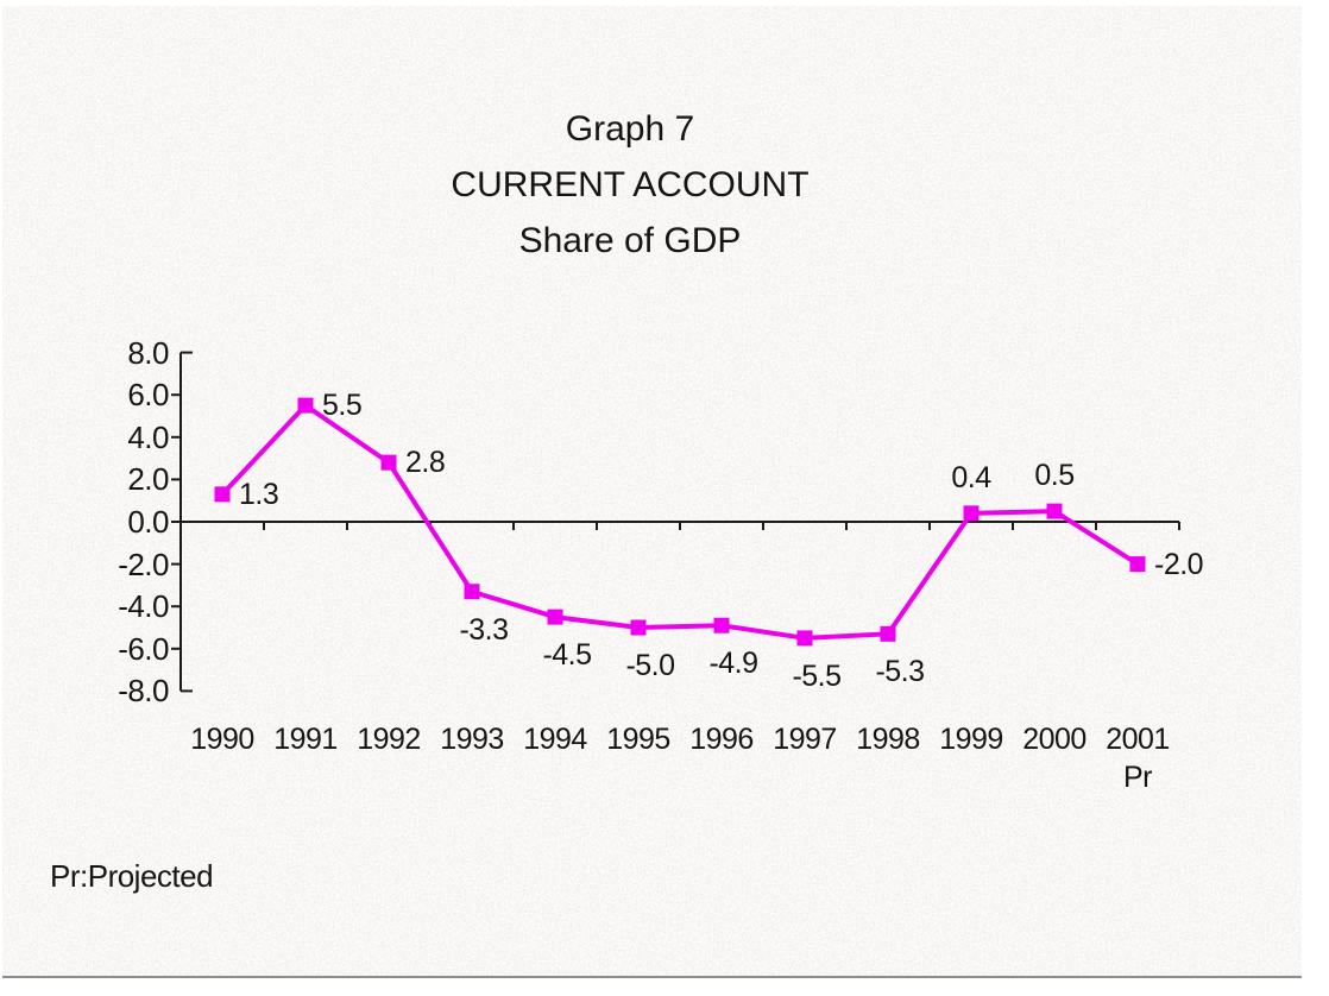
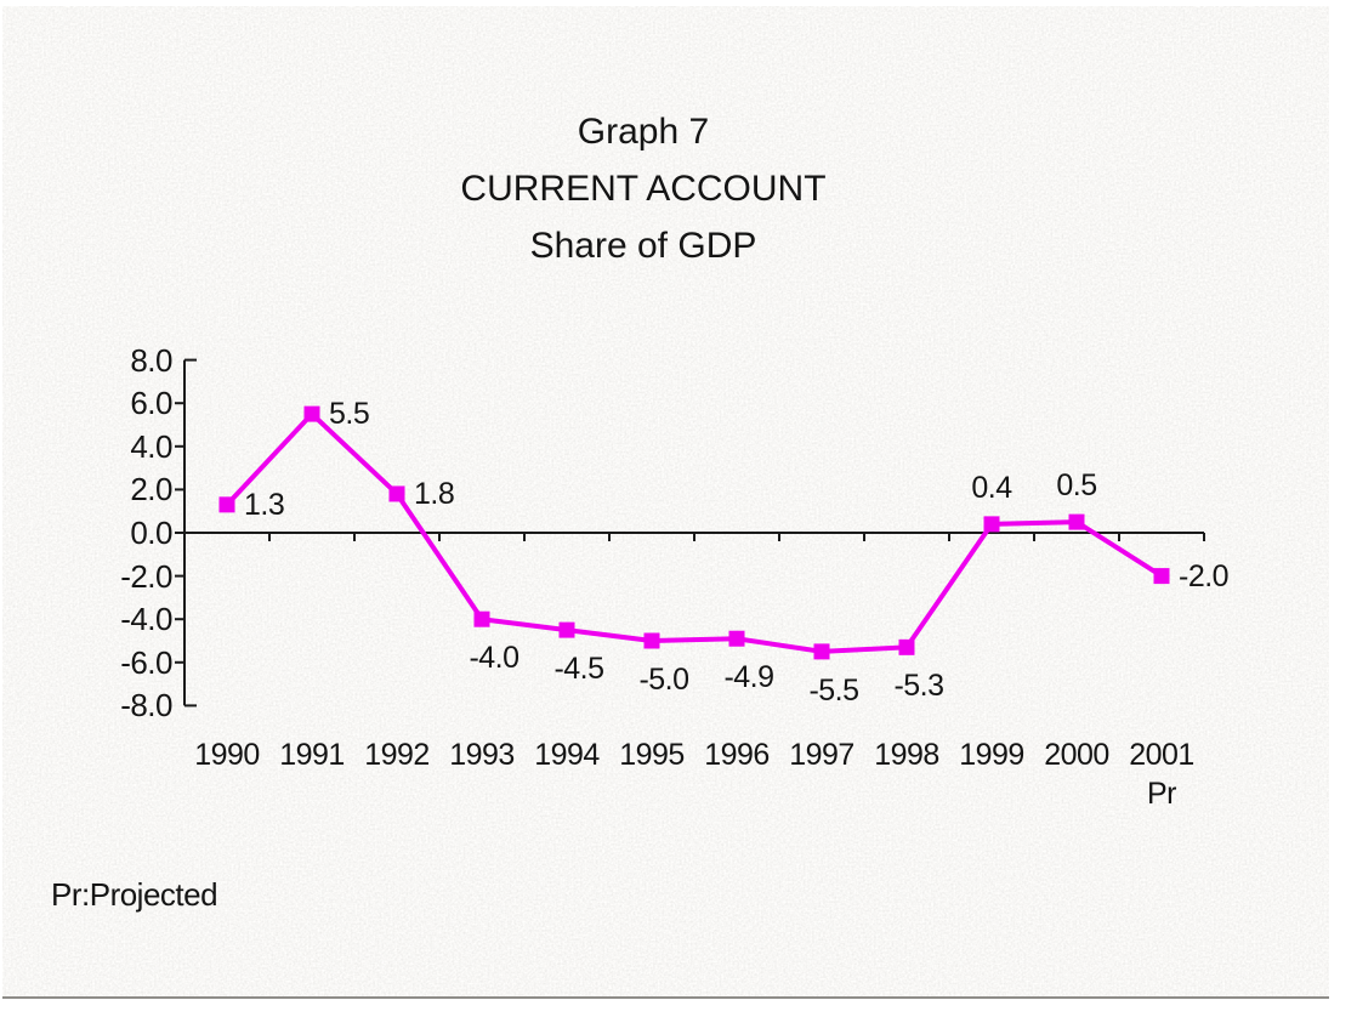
1992: 2.8 -> 1.8
1993: -3.3 -> -4.0
